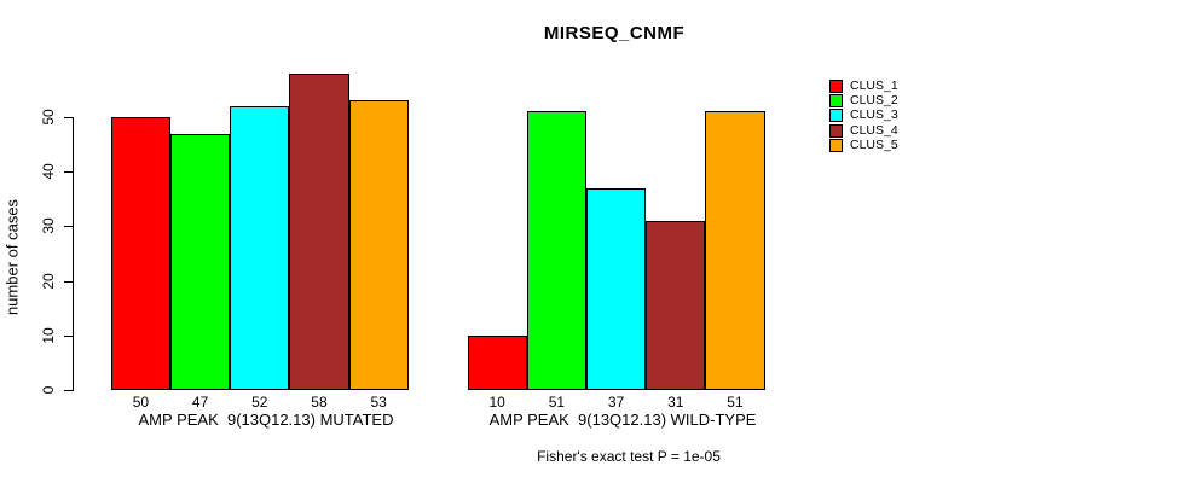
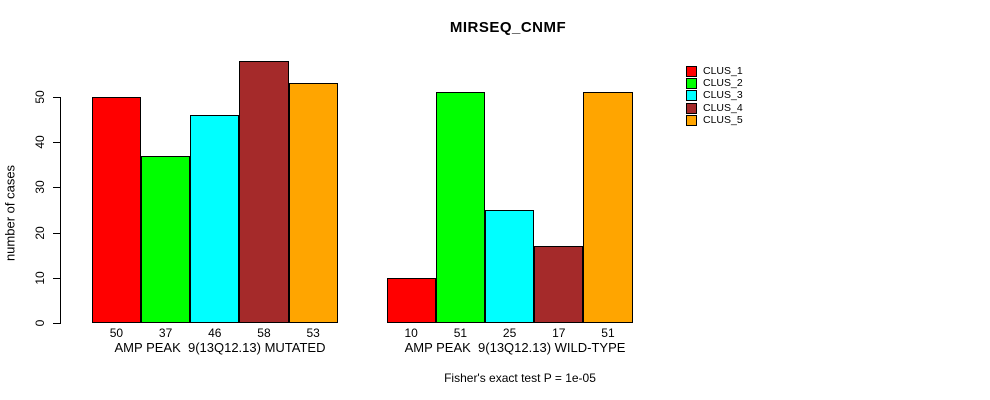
CLUS_2/AMP PEAK 9(13Q12.13) MUTATED: 47 -> 37
CLUS_3/AMP PEAK 9(13Q12.13) MUTATED: 52 -> 46
CLUS_3/AMP PEAK 9(13Q12.13) WILD-TYPE: 37 -> 25
CLUS_4/AMP PEAK 9(13Q12.13) WILD-TYPE: 31 -> 17
